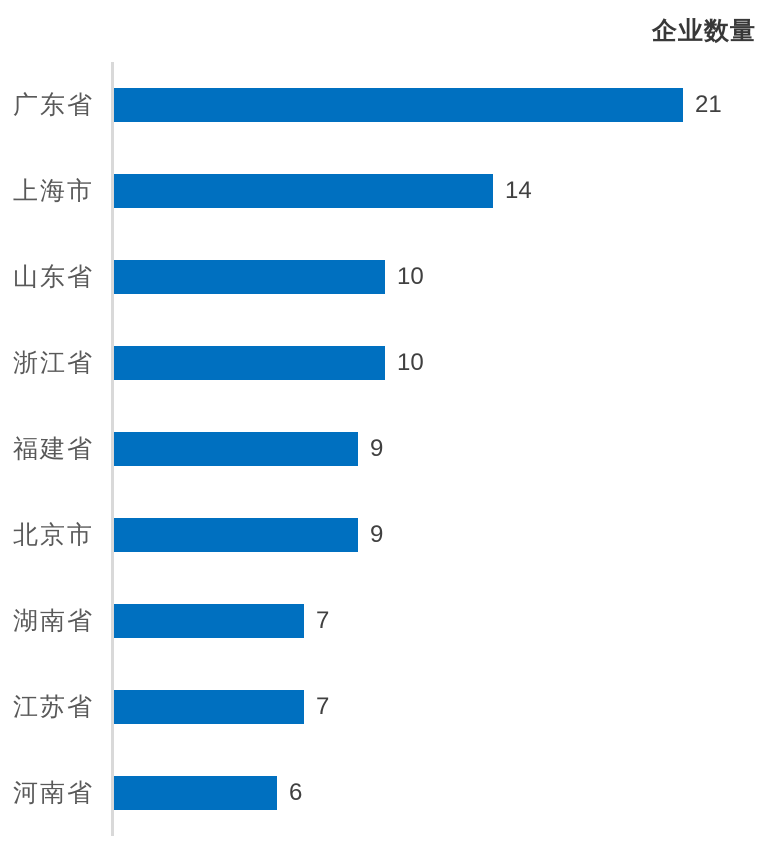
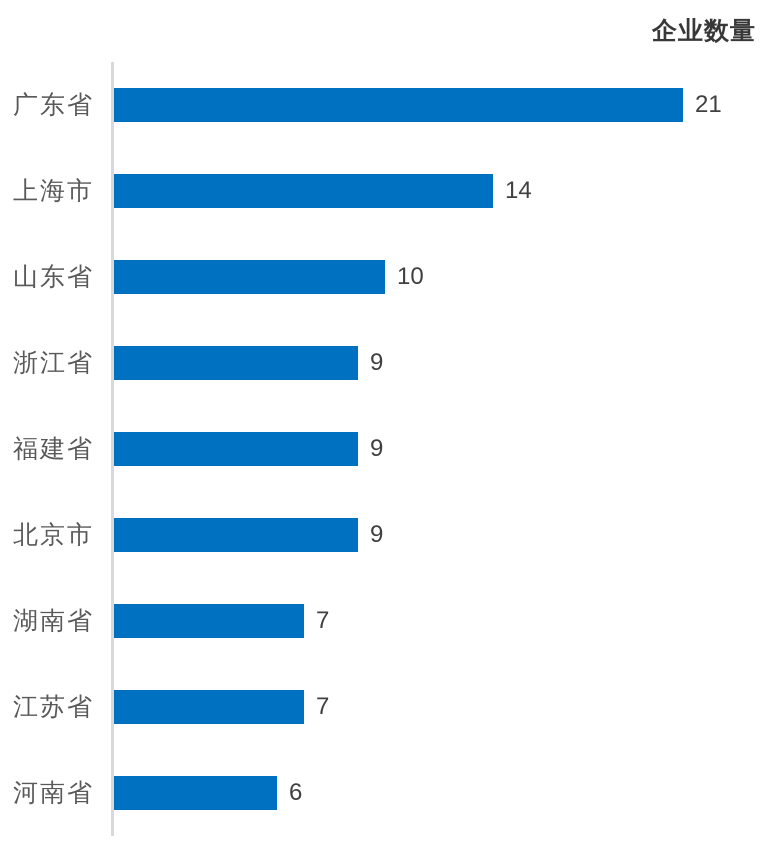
浙江省: 10 -> 9
